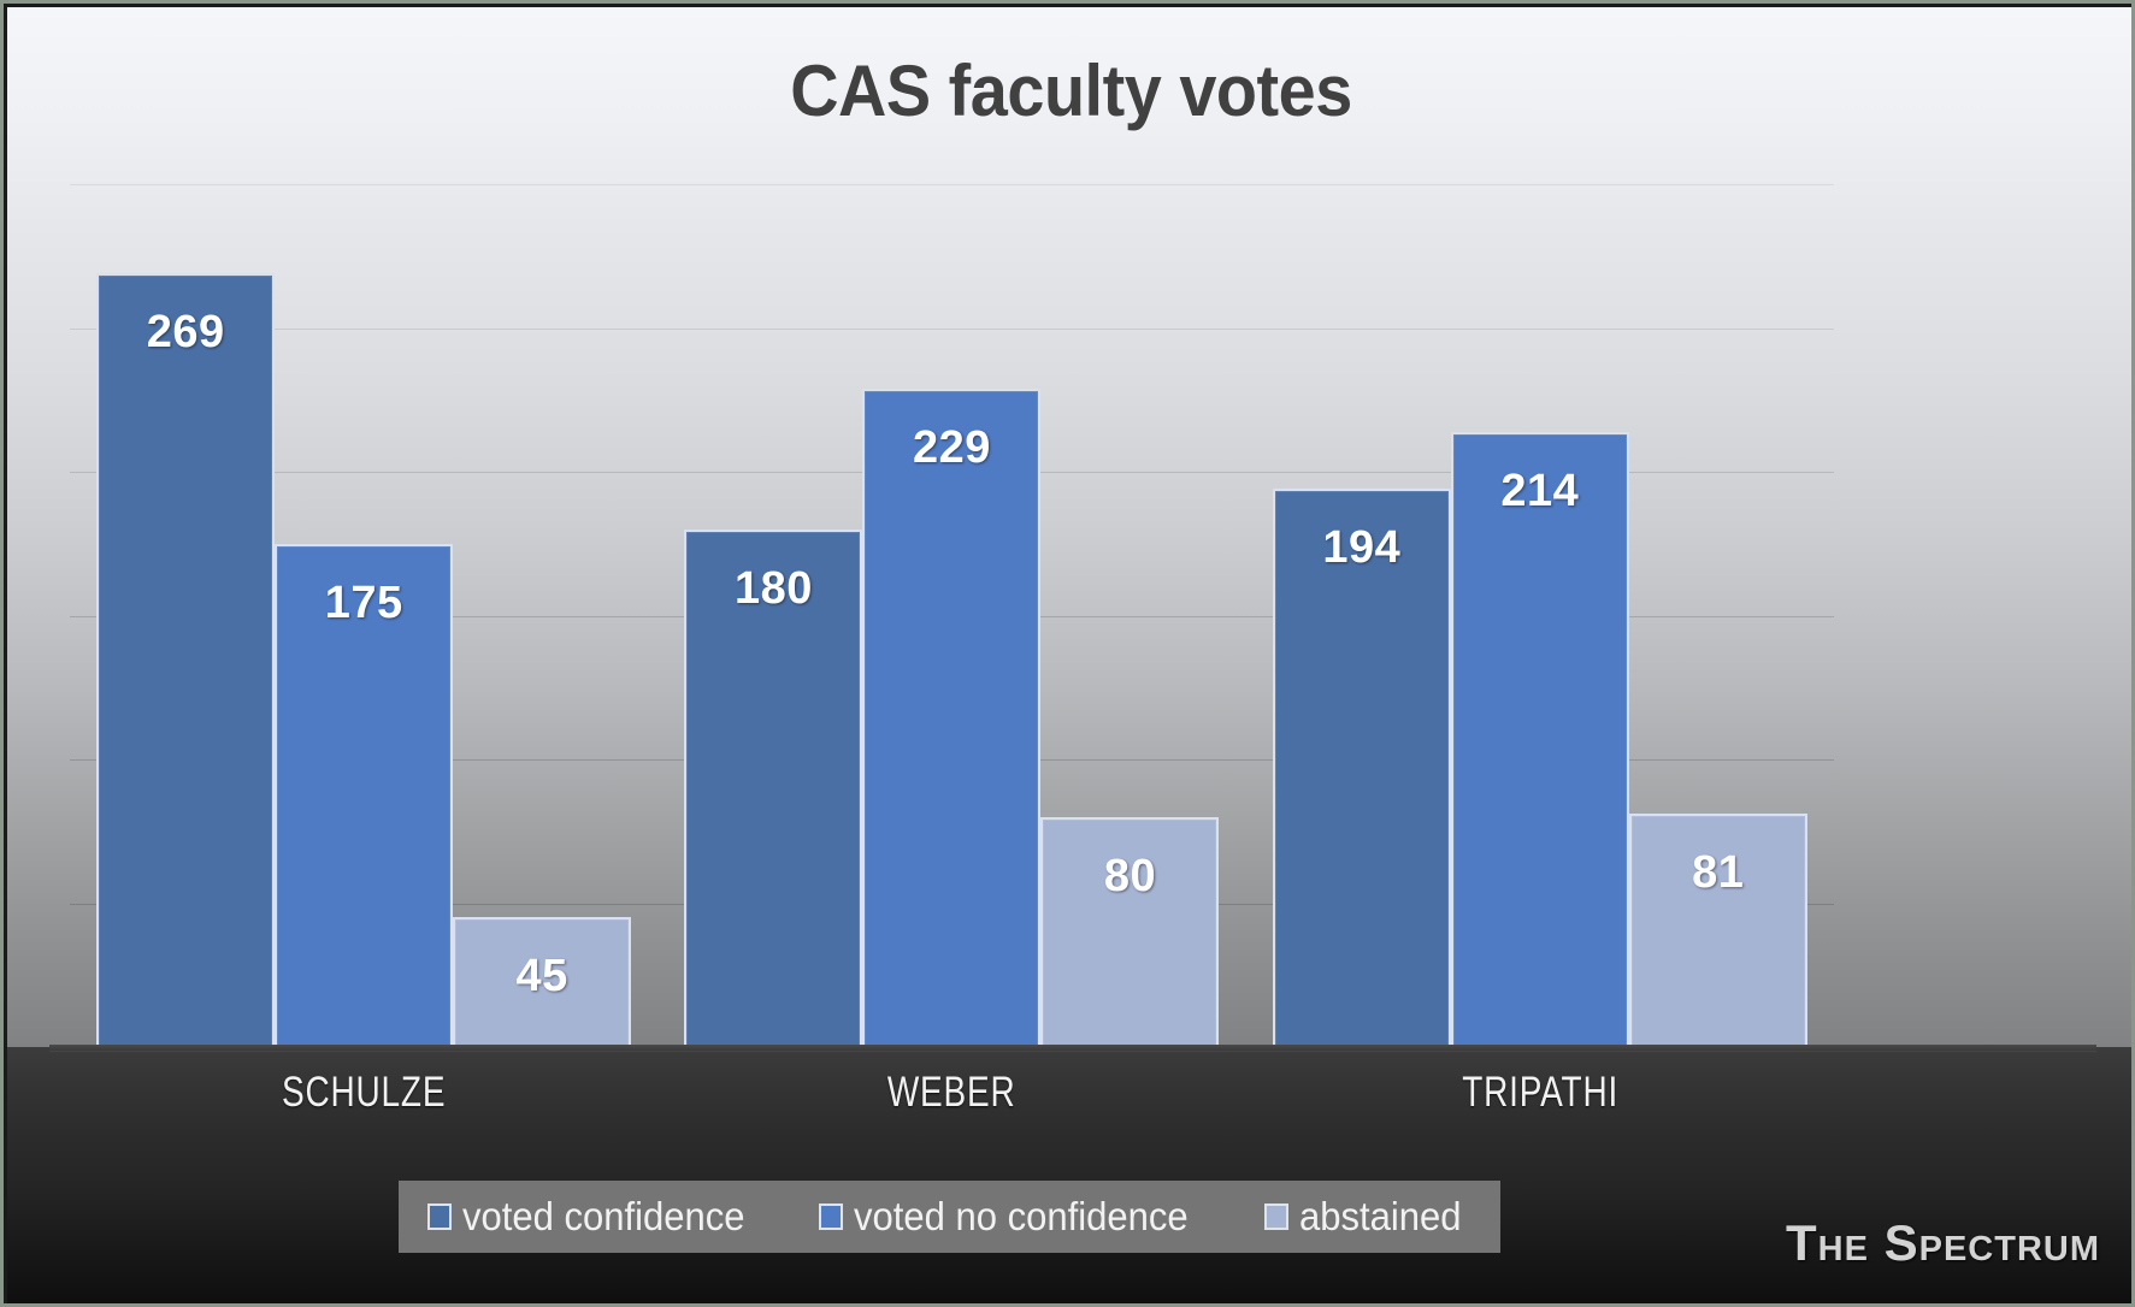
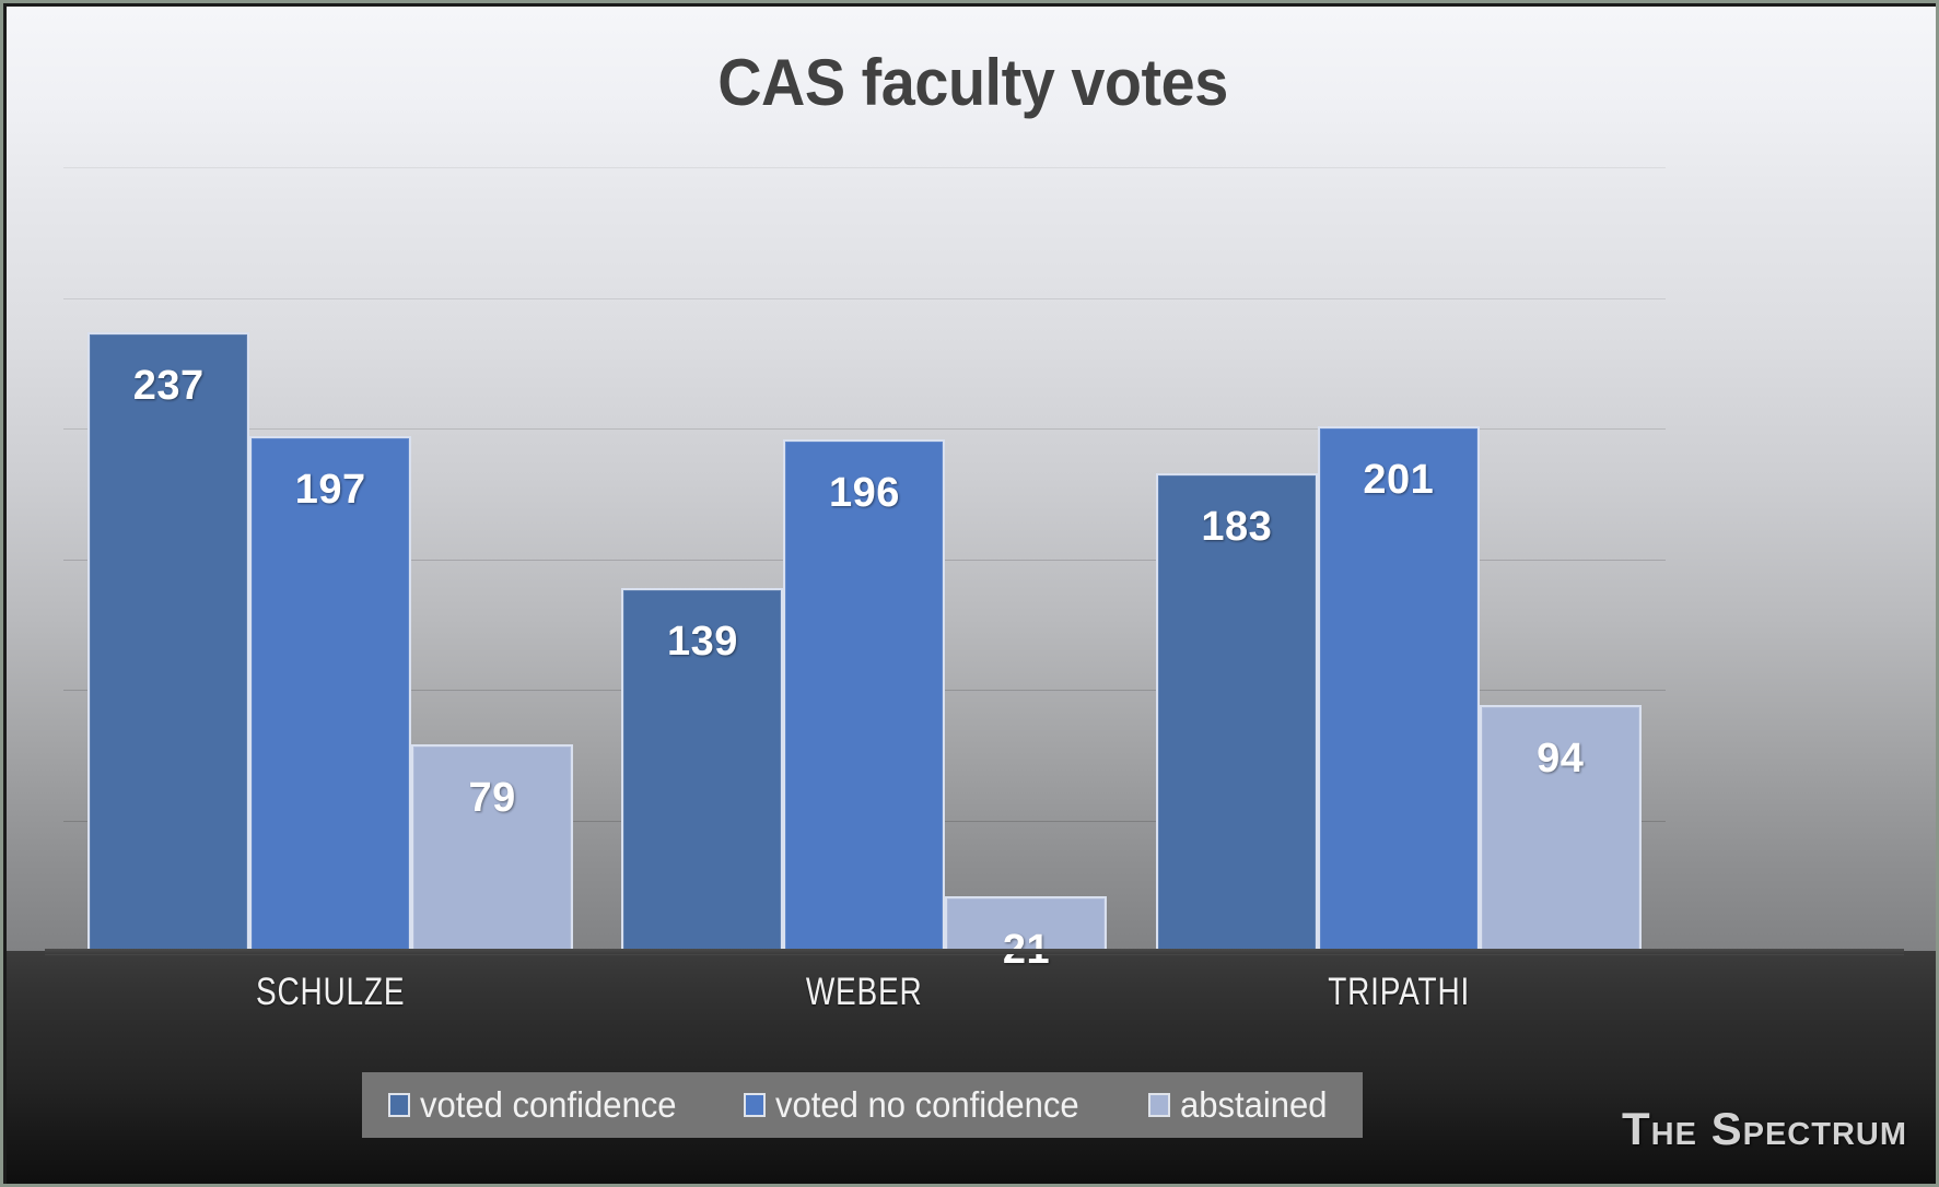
voted confidence/SCHULZE: 269 -> 237
voted no confidence/SCHULZE: 175 -> 197
abstained/SCHULZE: 45 -> 79
voted confidence/WEBER: 180 -> 139
voted no confidence/WEBER: 229 -> 196
abstained/WEBER: 80 -> 21
voted confidence/TRIPATHI: 194 -> 183
voted no confidence/TRIPATHI: 214 -> 201
abstained/TRIPATHI: 81 -> 94
